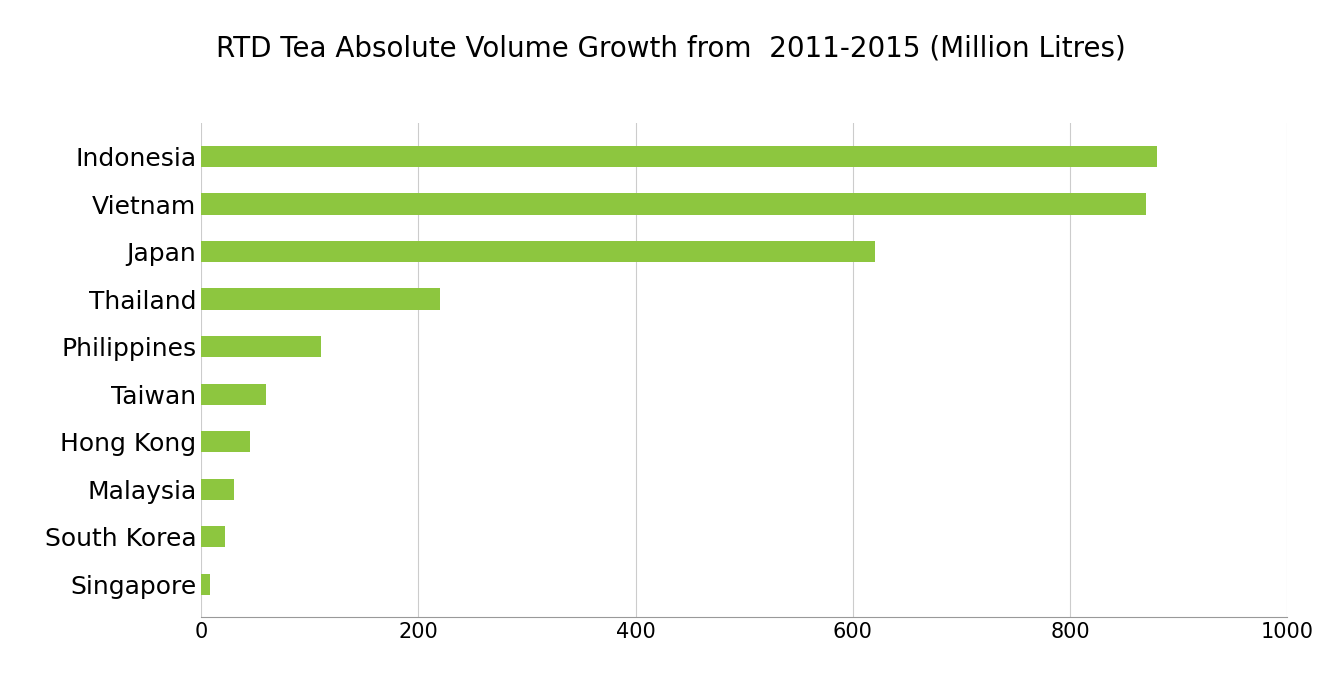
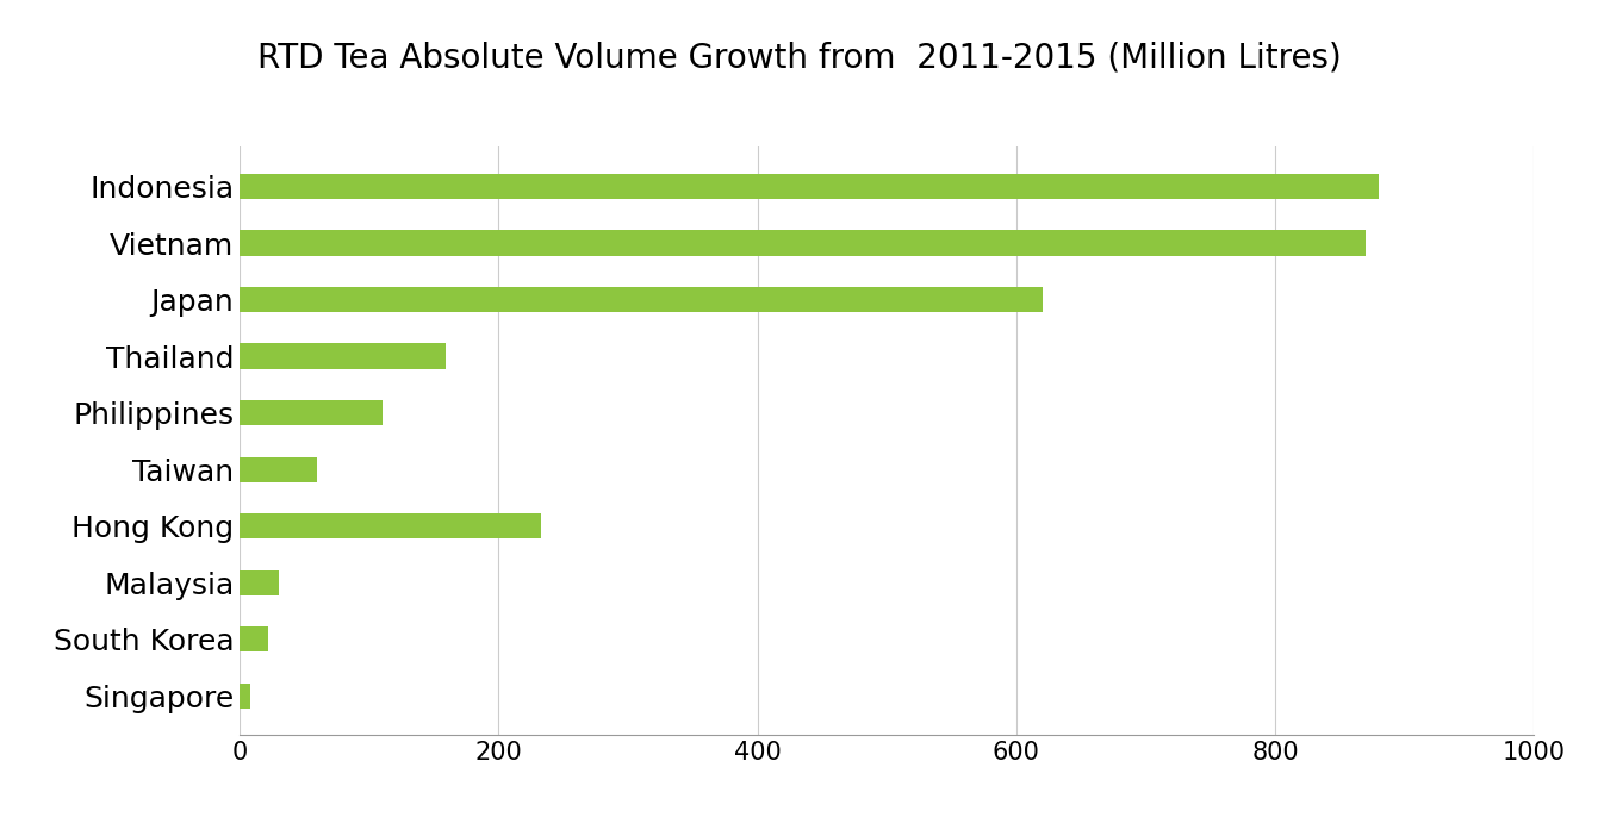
Thailand: 220 -> 159
Hong Kong: 45 -> 233
